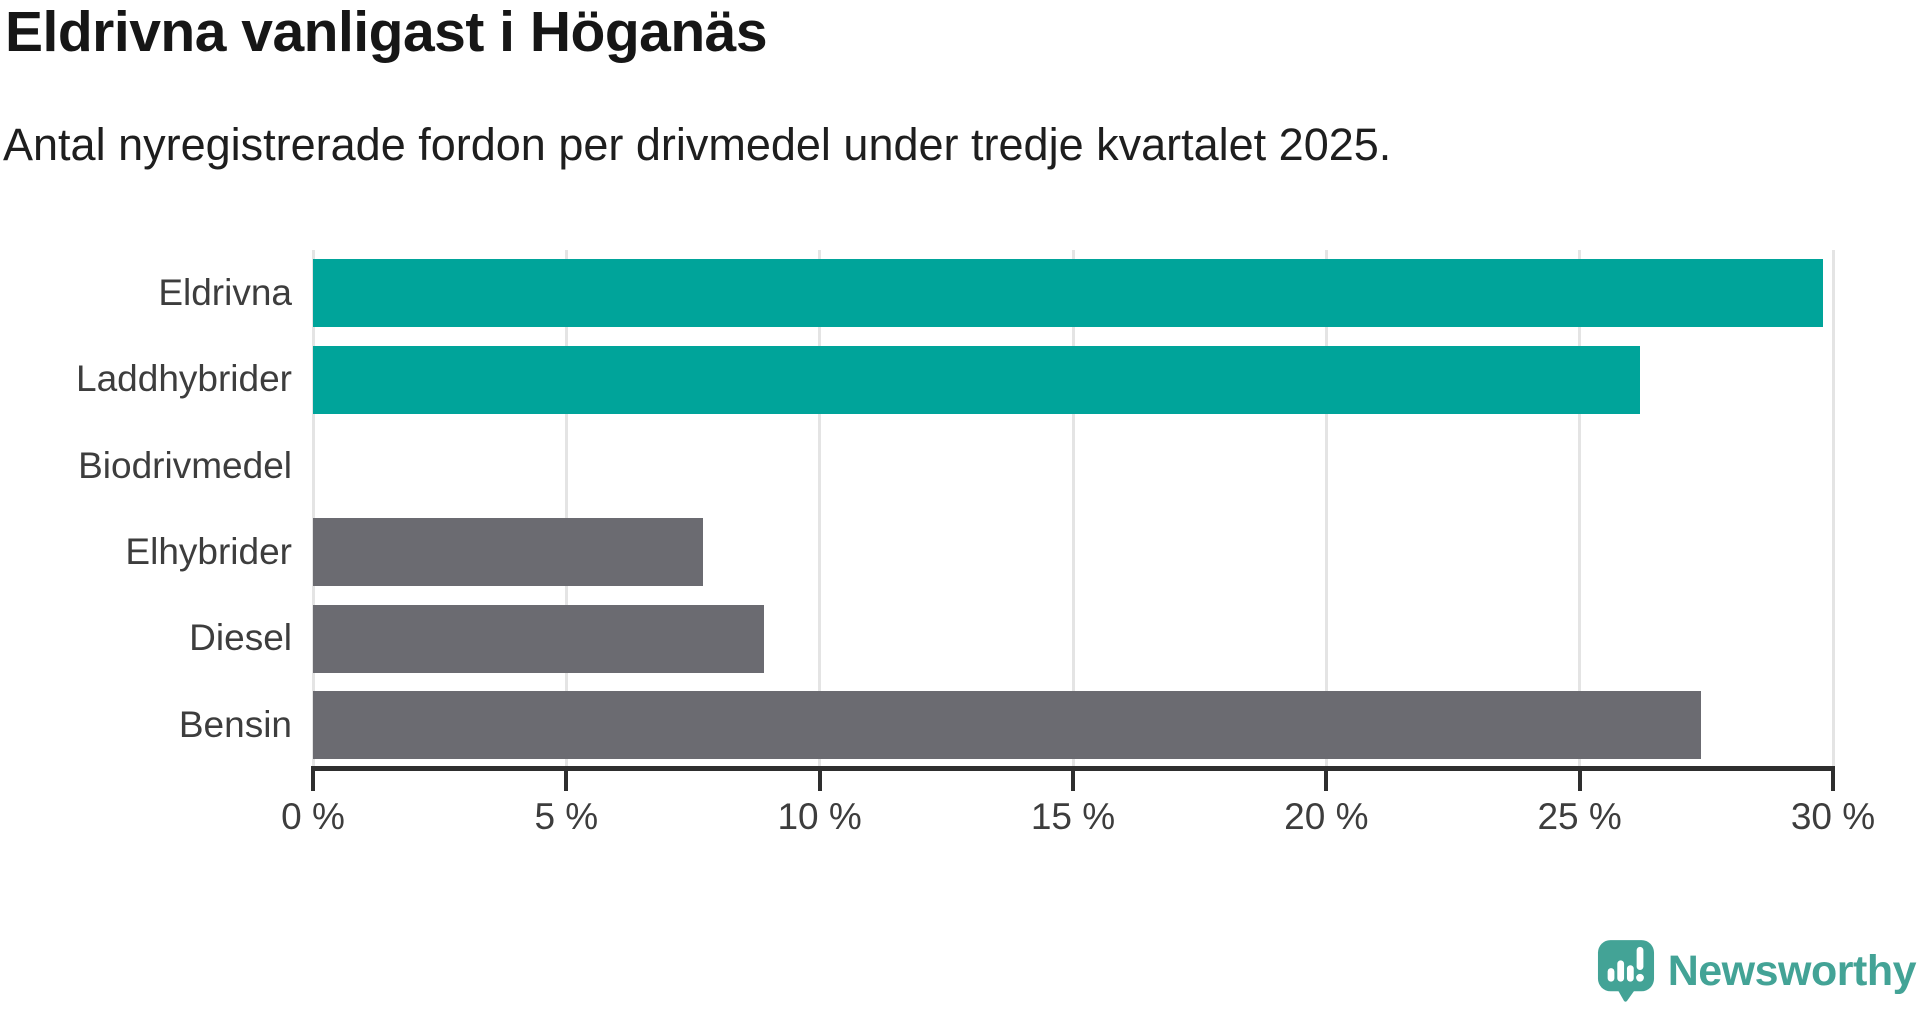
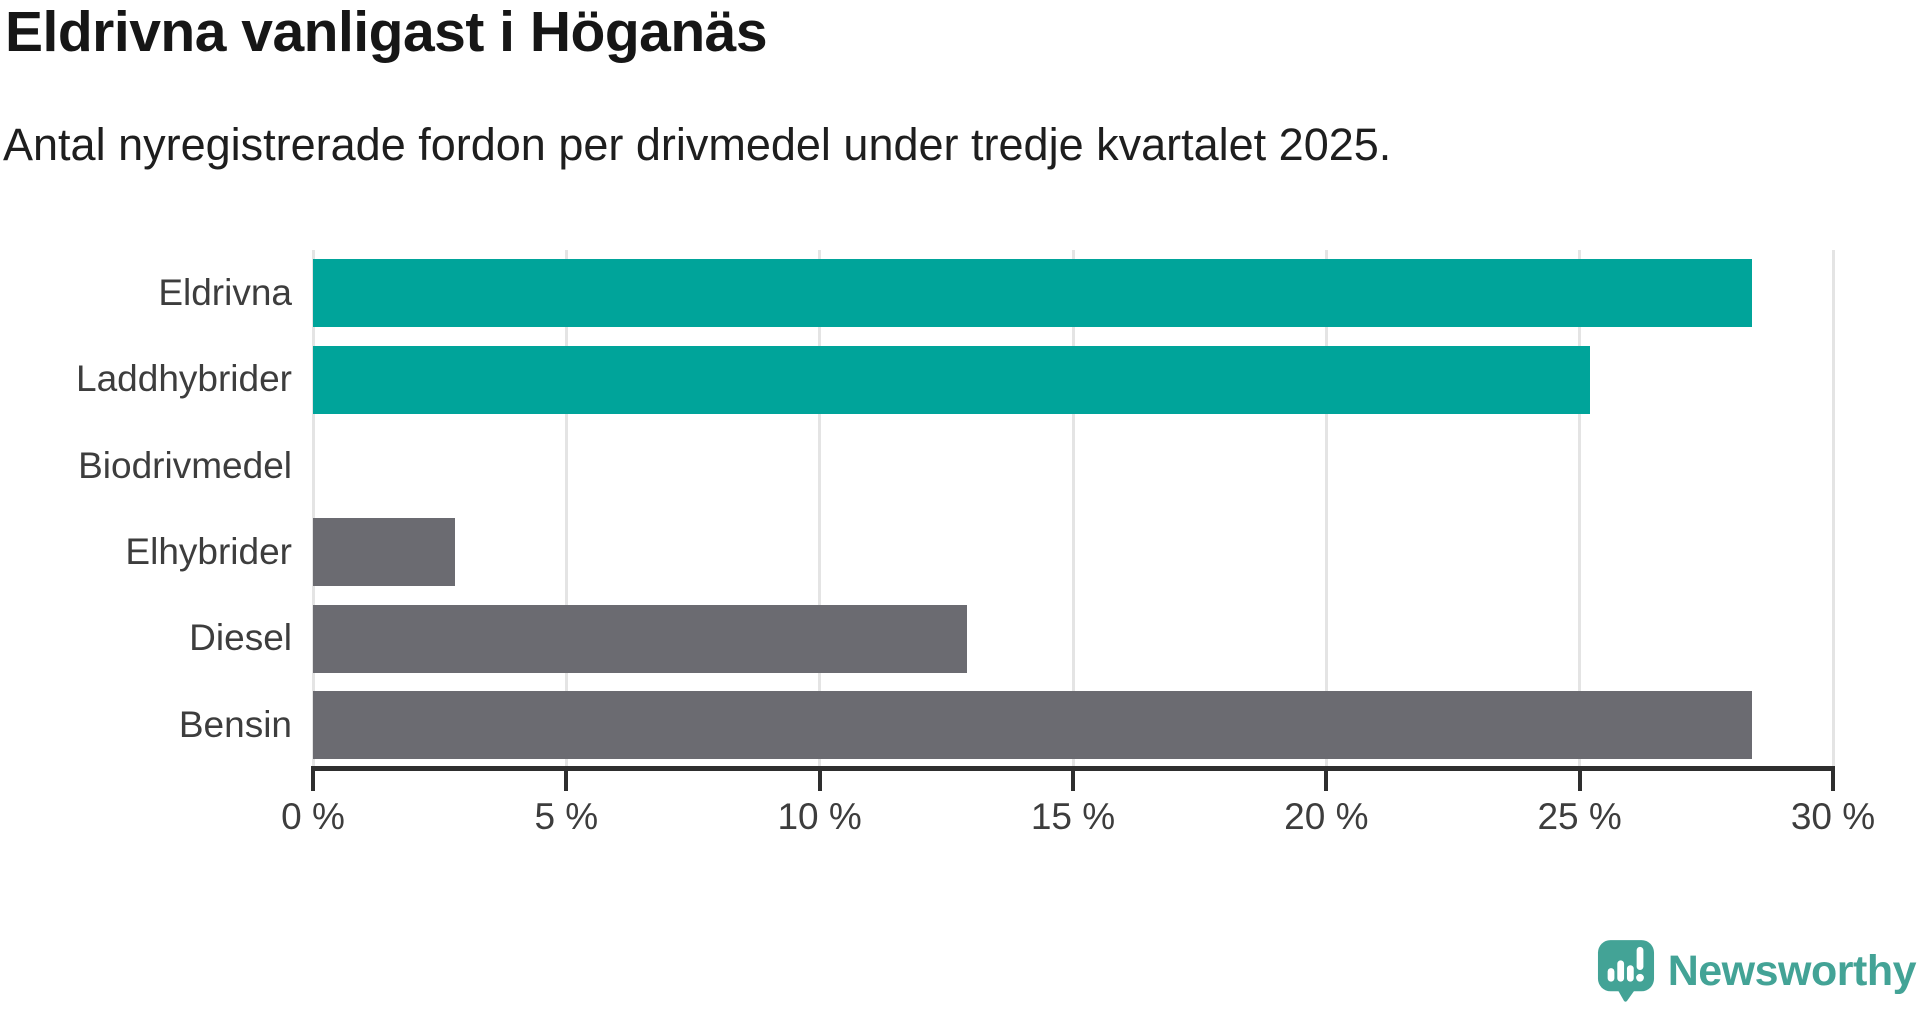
Eldrivna: 29.8% -> 28.4%
Laddhybrider: 26.2% -> 25.2%
Elhybrider: 7.7% -> 2.8%
Diesel: 8.9% -> 12.9%
Bensin: 27.4% -> 28.4%
